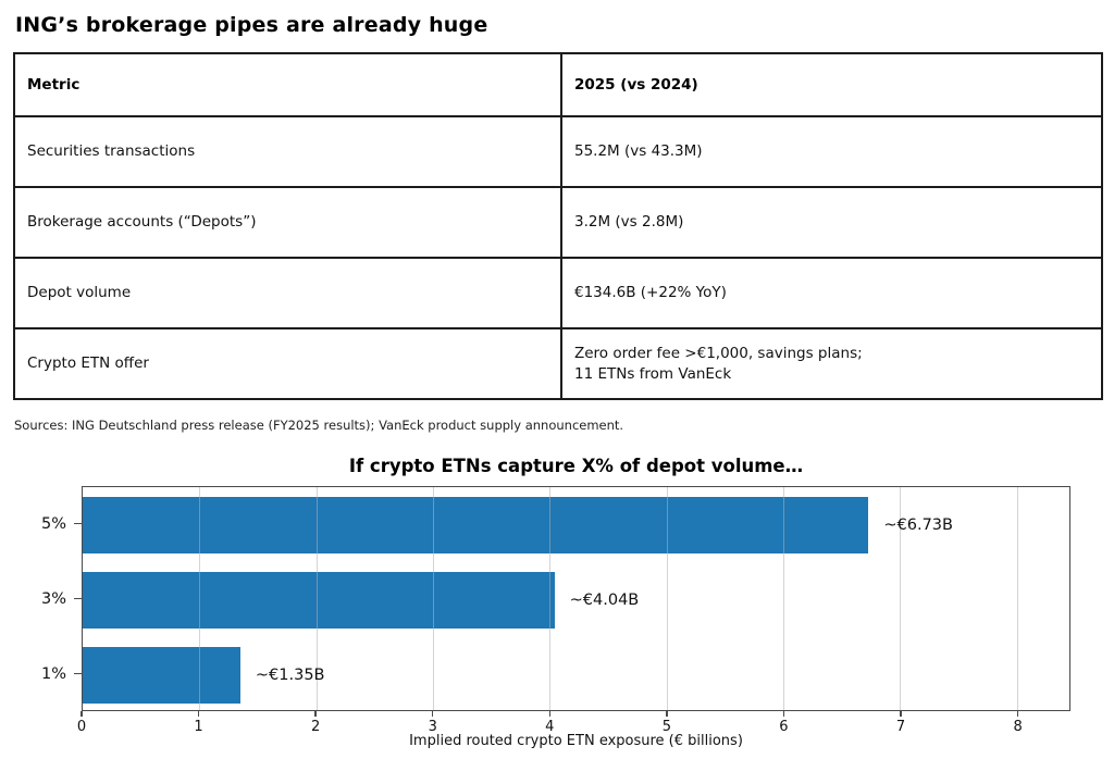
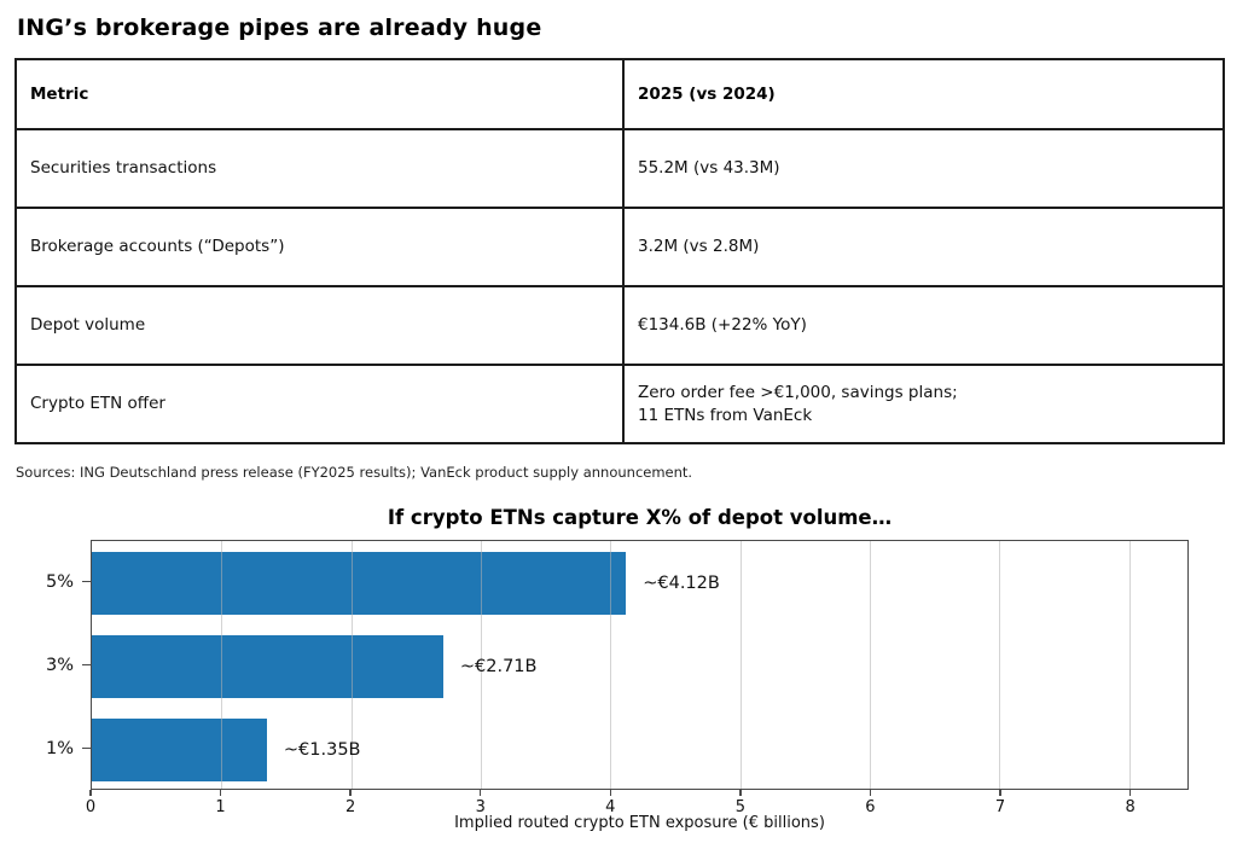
5%: 6.73 -> 4.12
3%: 4.04 -> 2.71
